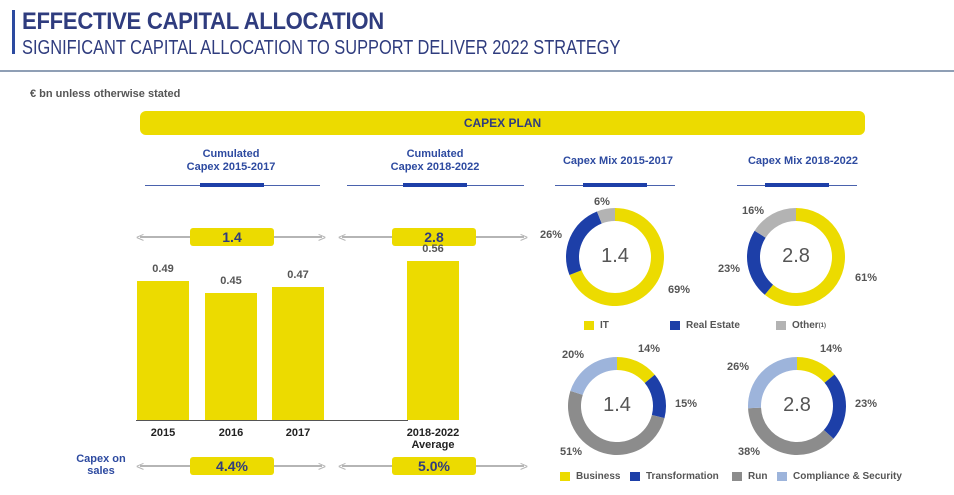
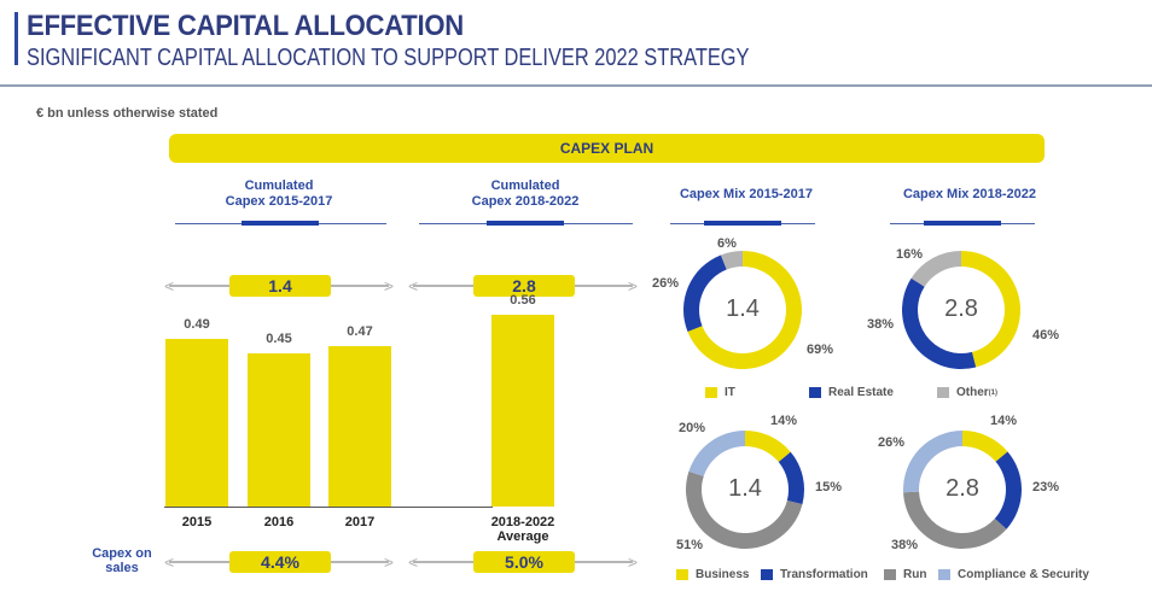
Capex Mix 2018-2022/IT: 61% -> 46%
Capex Mix 2018-2022/Real Estate: 23% -> 38%
